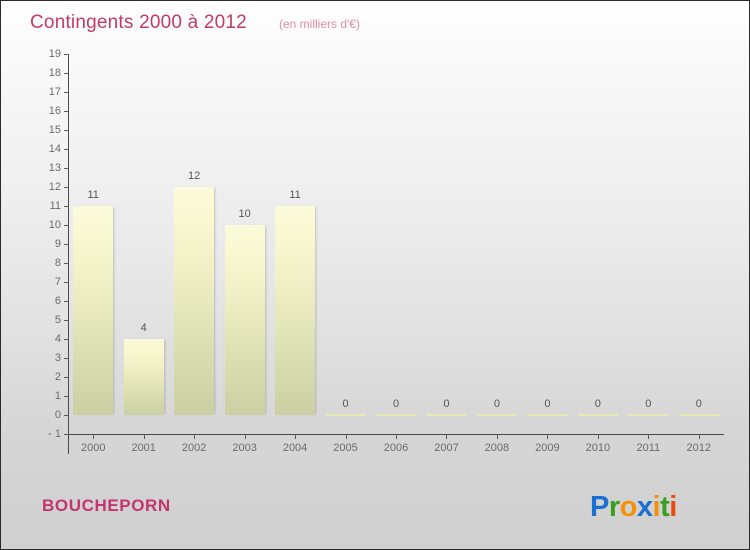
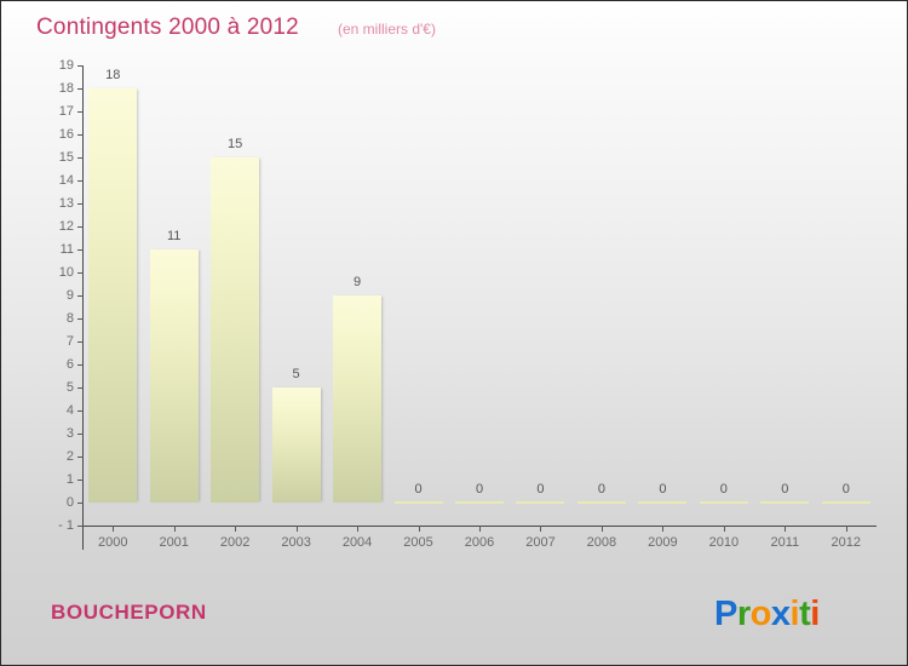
2000: 11 -> 18
2001: 4 -> 11
2002: 12 -> 15
2003: 10 -> 5
2004: 11 -> 9
